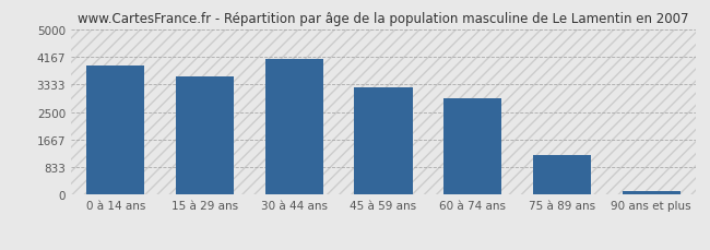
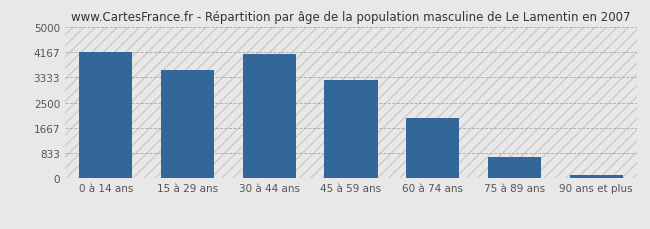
0 à 14 ans: 3900 -> 4170
60 à 74 ans: 2900 -> 2000
75 à 89 ans: 1200 -> 700
